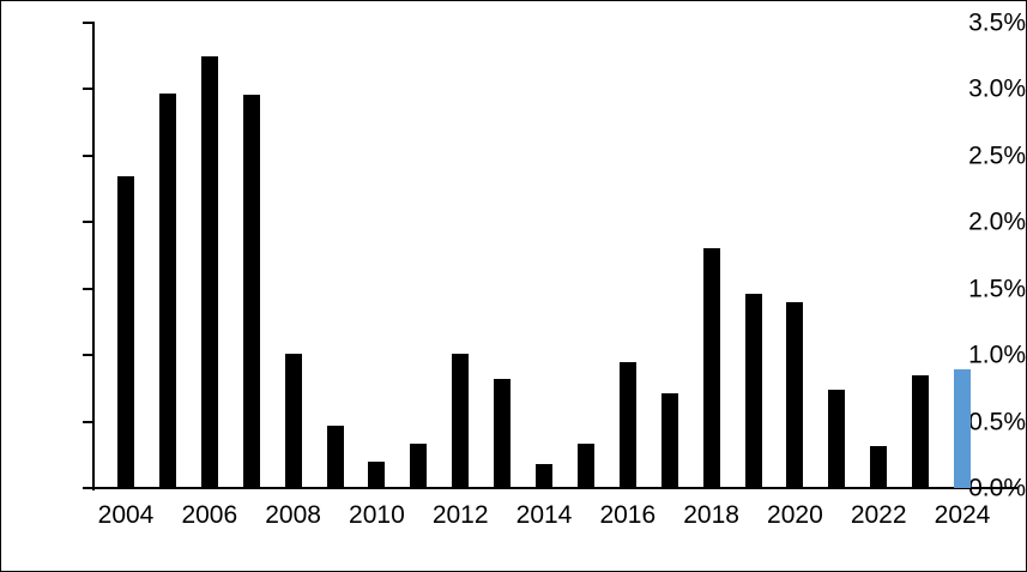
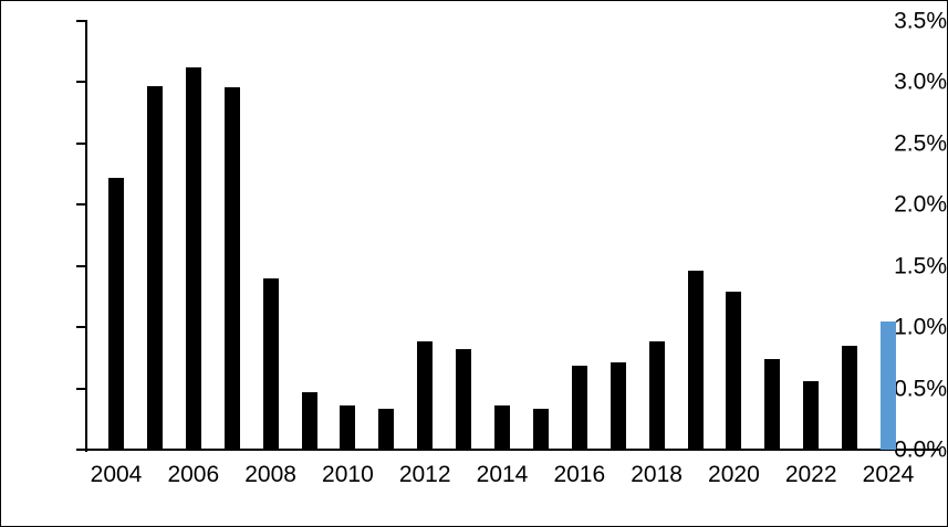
2004: 2.35% -> 2.22%
2006: 3.25% -> 3.12%
2008: 1.01% -> 1.40%
2010: 0.20% -> 0.36%
2012: 1.01% -> 0.88%
2014: 0.18% -> 0.36%
2016: 0.95% -> 0.69%
2018: 1.80% -> 0.88%
2020: 1.40% -> 1.29%
2022: 0.32% -> 0.56%
2024: 0.89% -> 1.05%
